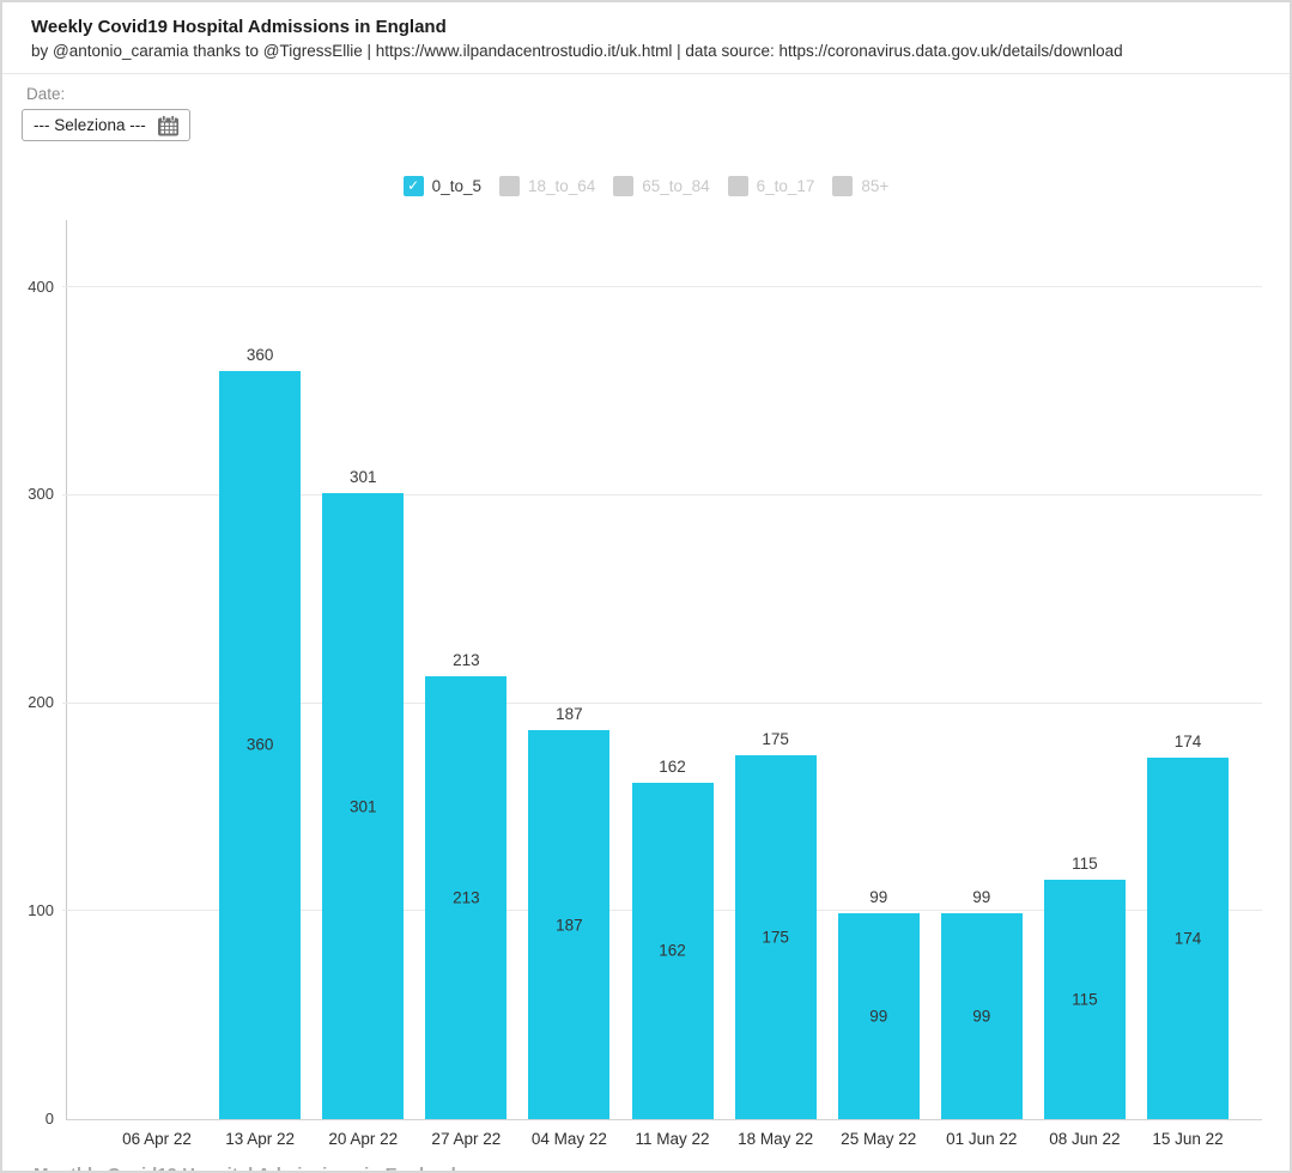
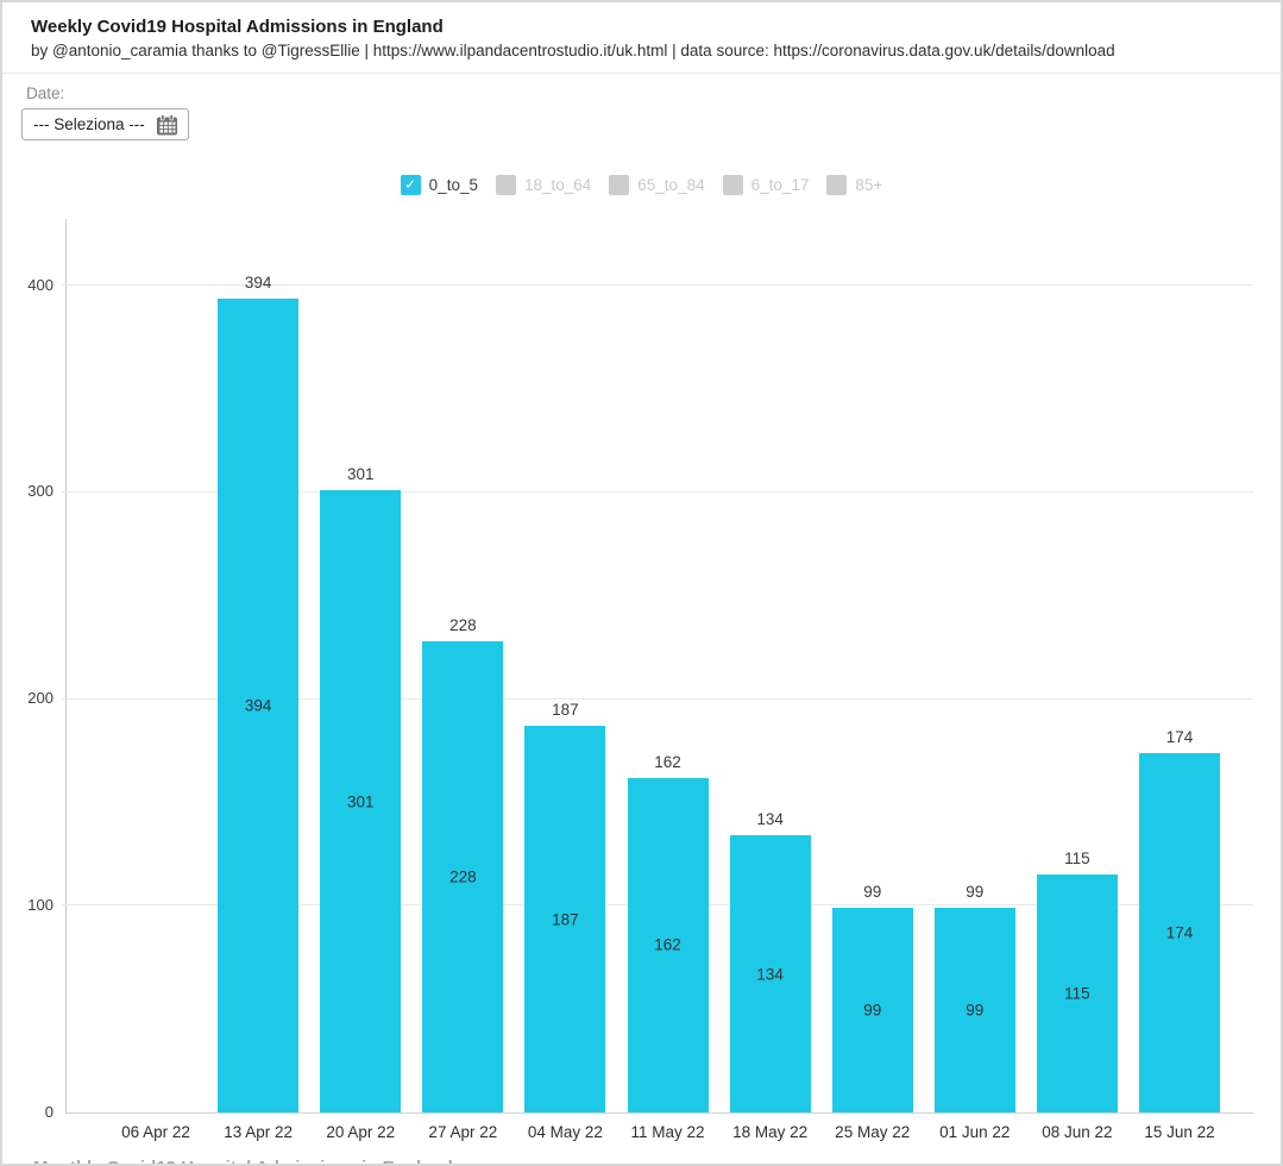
13 Apr 22: 360 -> 394
27 Apr 22: 213 -> 228
18 May 22: 175 -> 134
